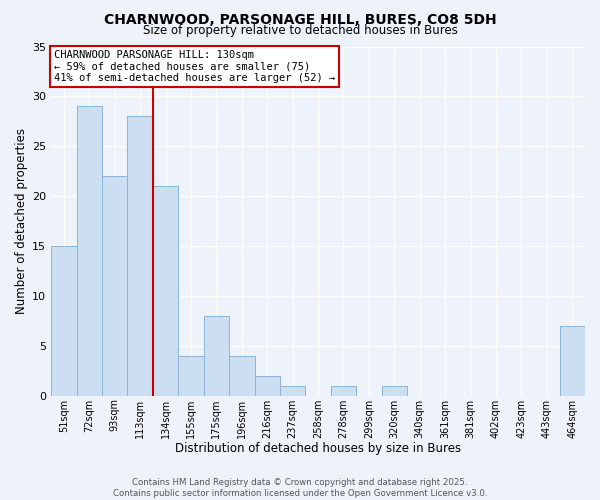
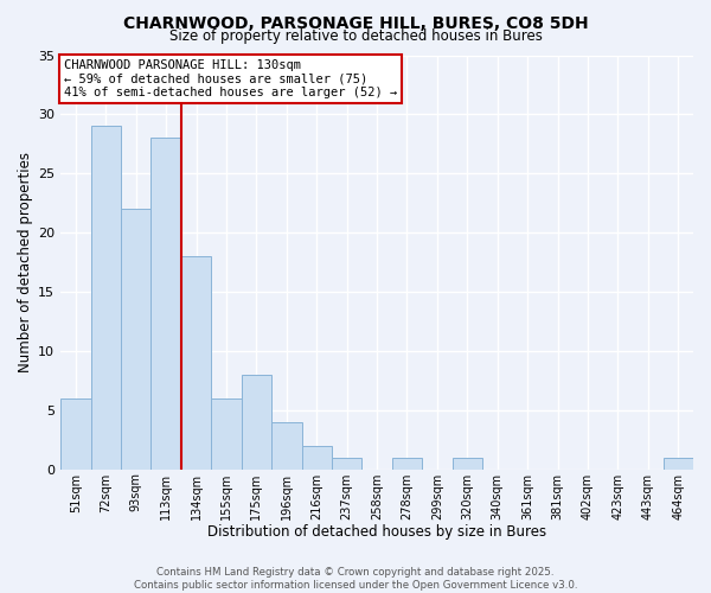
51sqm: 15 -> 6
134sqm: 21 -> 18
155sqm: 4 -> 6
464sqm: 7 -> 1
